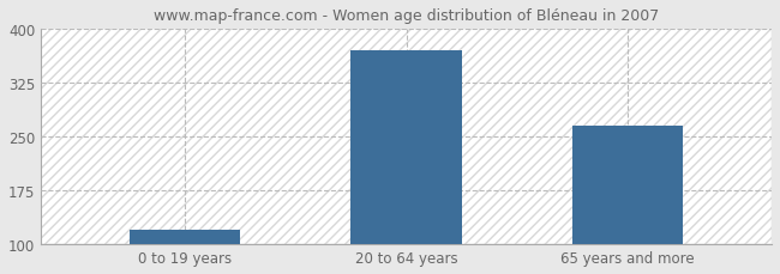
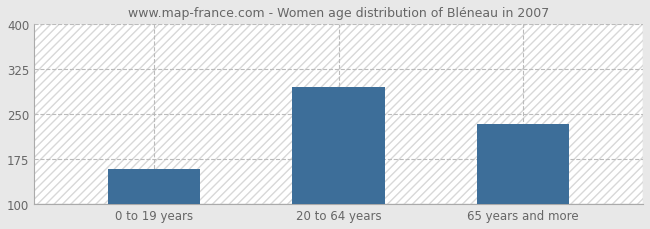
0 to 19 years: 120 -> 158
20 to 64 years: 370 -> 296
65 years and more: 265 -> 234
